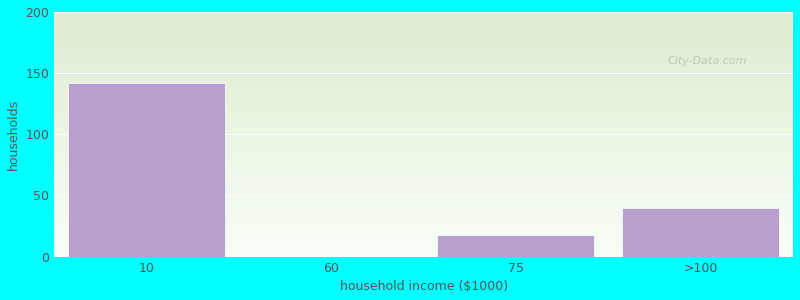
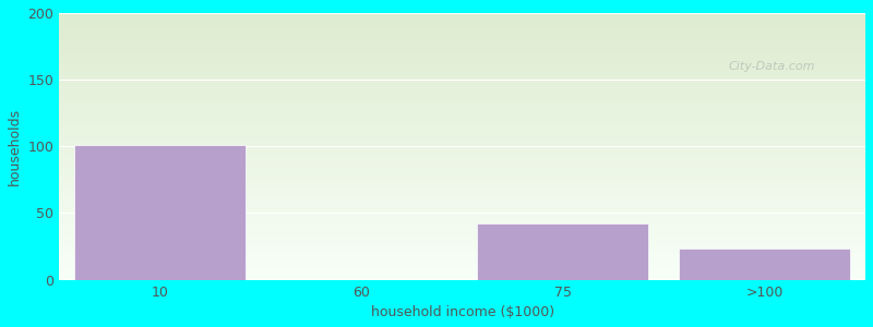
10: 142 -> 101
75: 18 -> 42
>100: 40 -> 23
